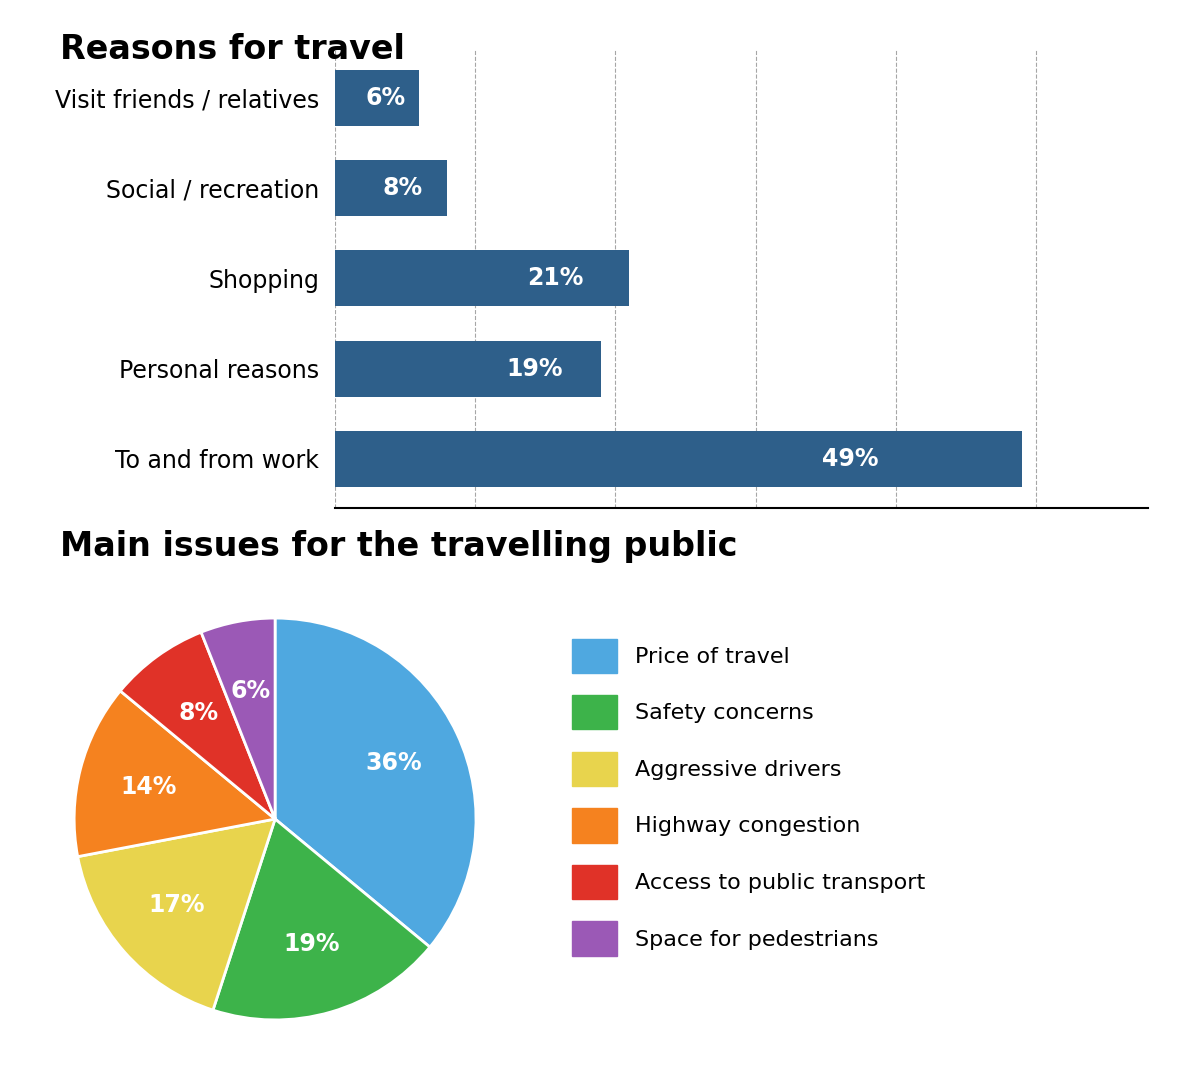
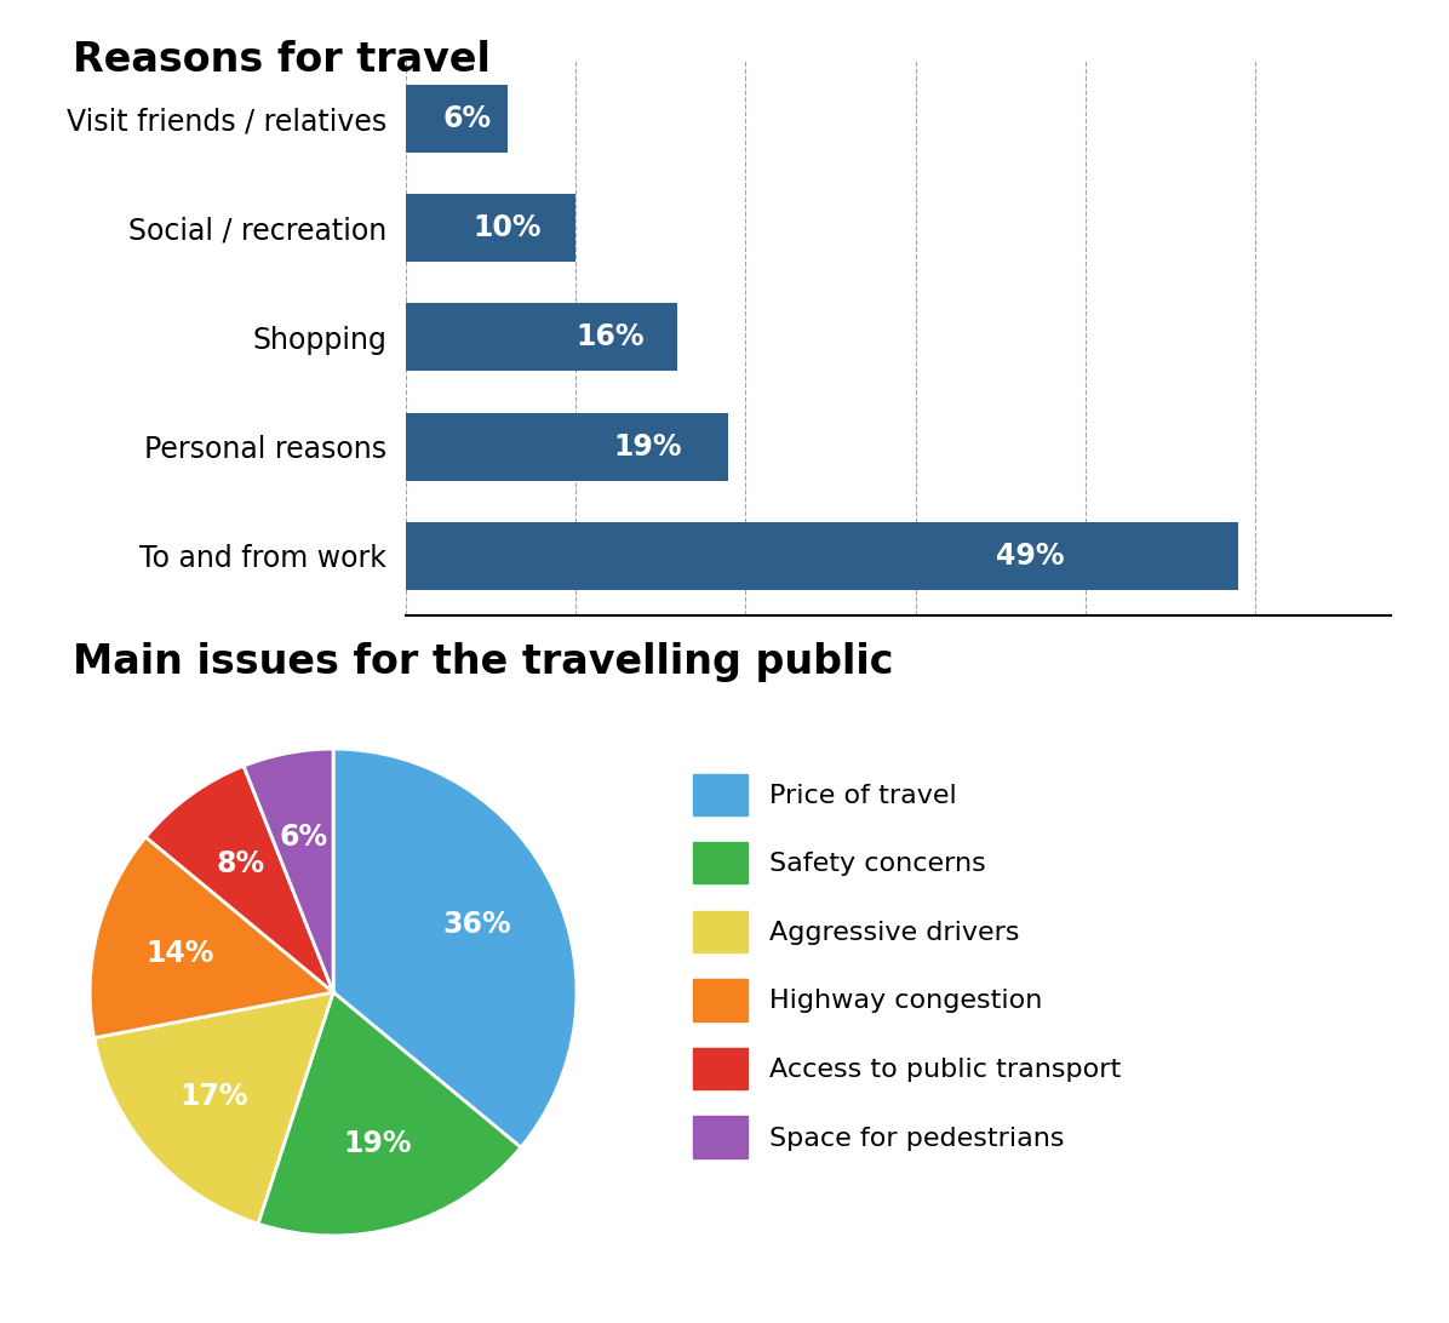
Social / recreation: 8% -> 10%
Shopping: 21% -> 16%
